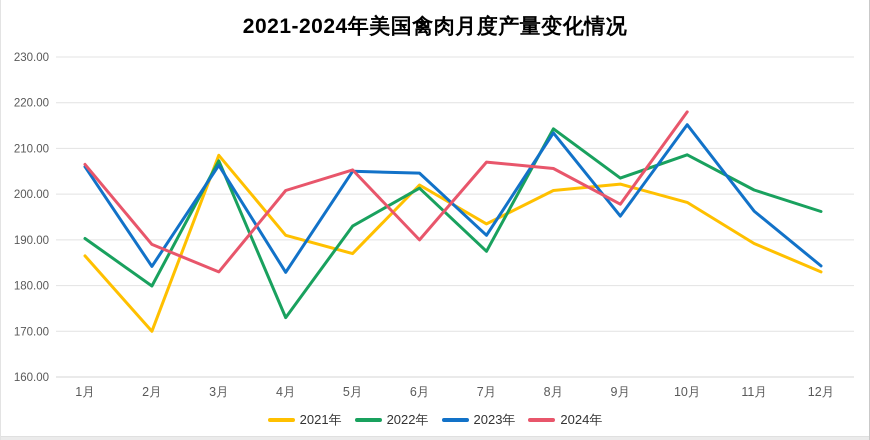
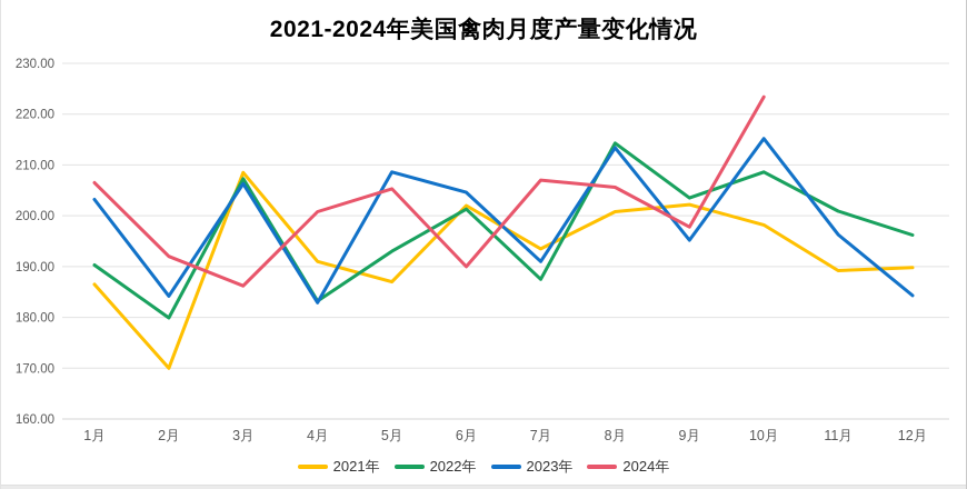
2023年/1月: 206 -> 203
2024年/2月: 189 -> 192
2024年/3月: 183 -> 186
2022年/4月: 173 -> 183
2023年/5月: 205 -> 209
2024年/10月: 218 -> 223
2021年/12月: 183 -> 190
